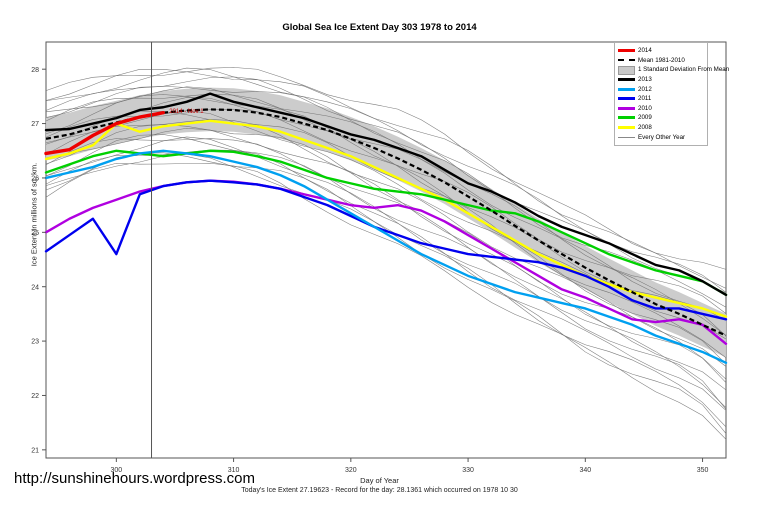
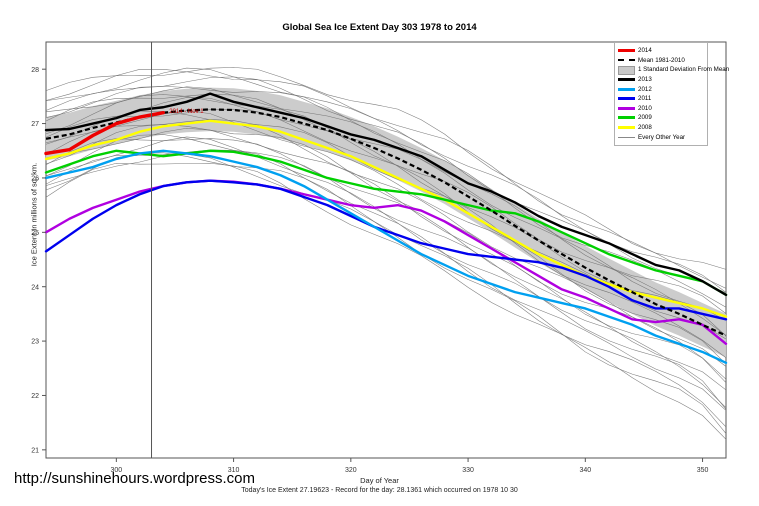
2011/300: 24.6 -> 25.5
2008/300: 27.0 -> 26.7
